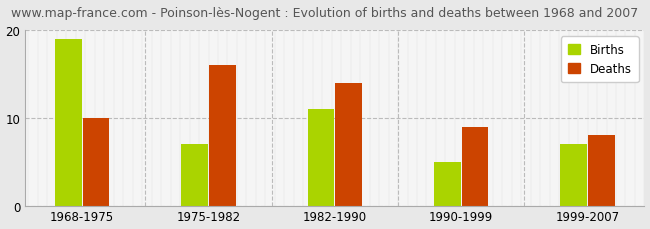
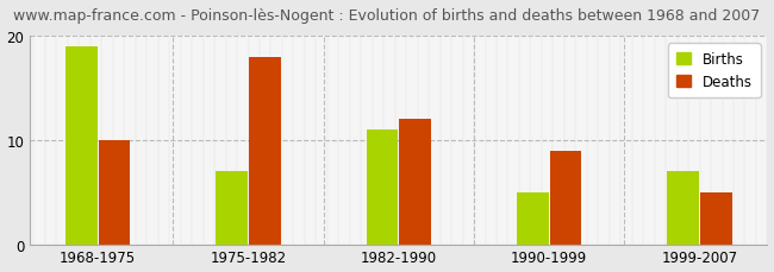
Deaths/1975-1982: 16 -> 18
Deaths/1982-1990: 14 -> 12
Deaths/1999-2007: 8 -> 5
